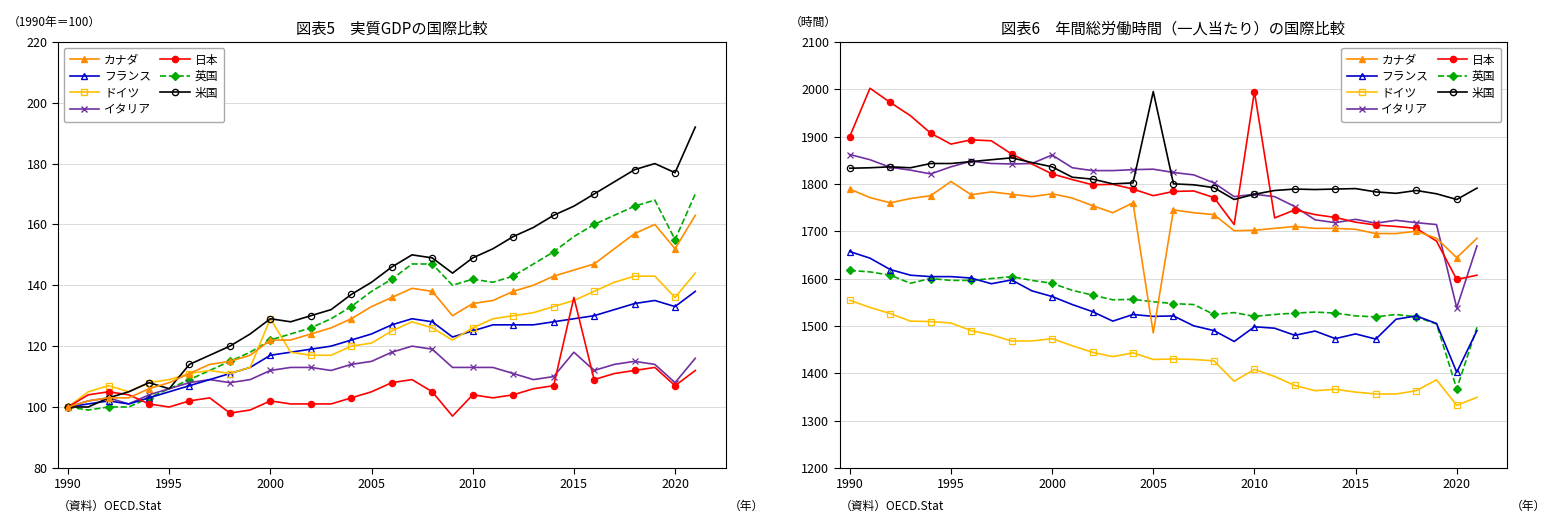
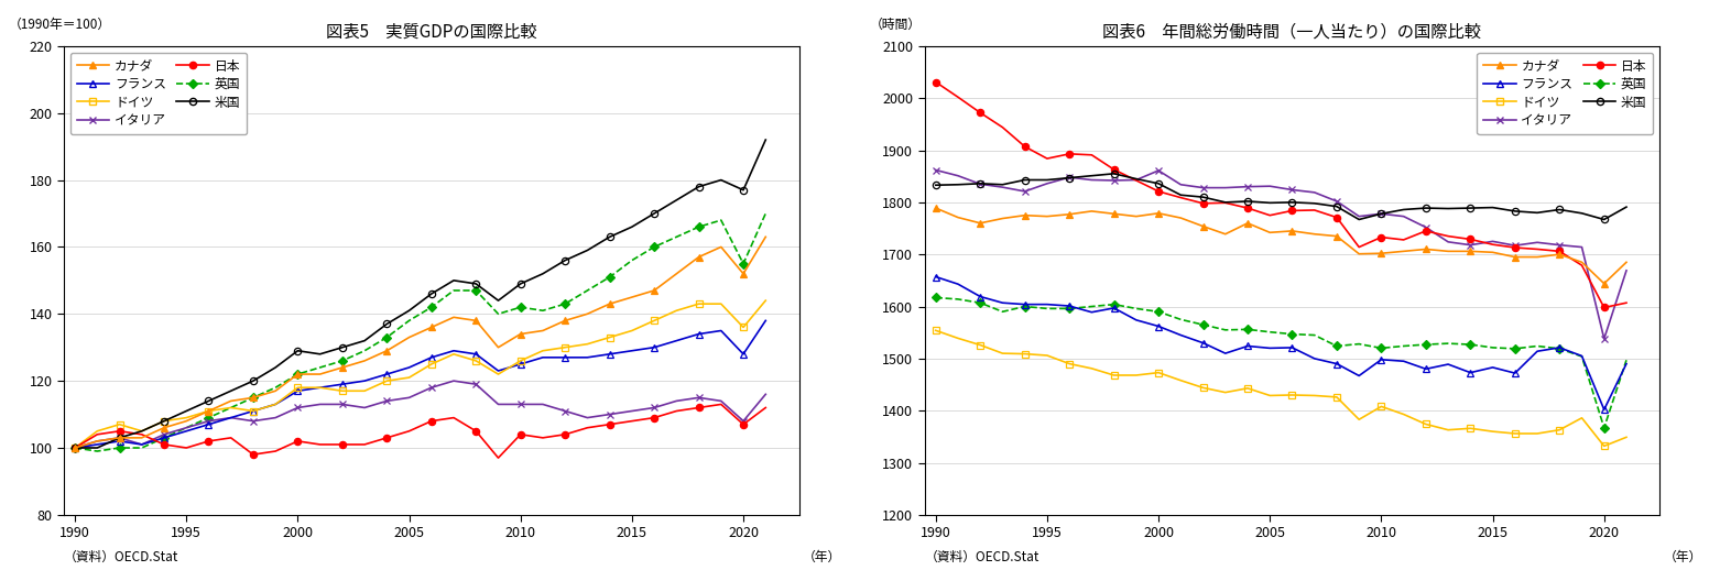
図表5 実質GDPの国際比較/米国/1995: 106 -> 111
図表5 実質GDPの国際比較/ドイツ/2000: 129 -> 118
図表5 実質GDPの国際比較/日本/2015: 136 -> 108
図表5 実質GDPの国際比較/イタリア/2015: 118 -> 111
図表5 実質GDPの国際比較/フランス/2020: 133 -> 128
図表6 年間総労働時間（一人当たり）の国際比較/日本/1990: 1900 -> 2031
図表6 年間総労働時間（一人当たり）の国際比較/カナダ/1995: 1805 -> 1773
図表6 年間総労働時間（一人当たり）の国際比較/カナダ/2005: 1485 -> 1742
図表6 年間総労働時間（一人当たり）の国際比較/米国/2005: 1995 -> 1799
図表6 年間総労働時間（一人当たり）の国際比較/日本/2010: 1995 -> 1733
